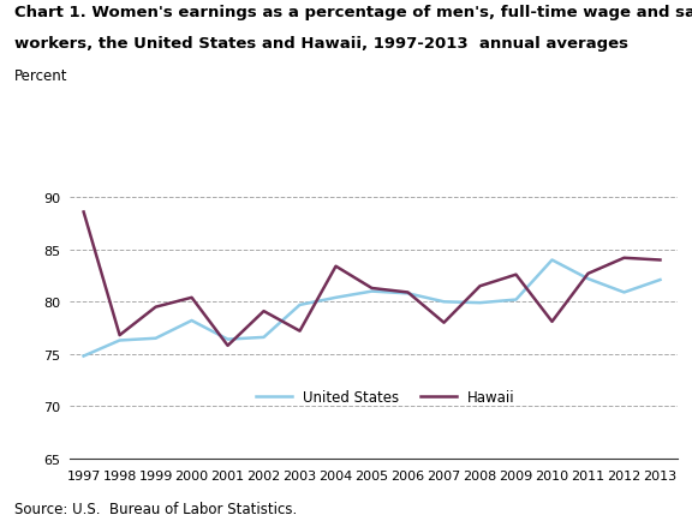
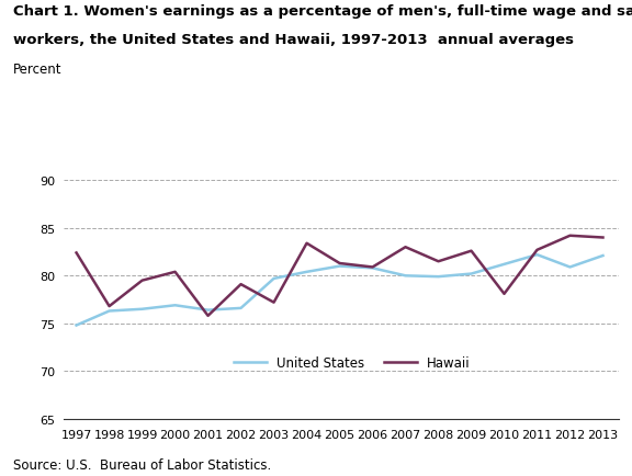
Hawaii/1997: 88.6 -> 82.4
United States/2000: 78.2 -> 76.9
Hawaii/2007: 78.0 -> 83.0
United States/2010: 84.0 -> 81.2
